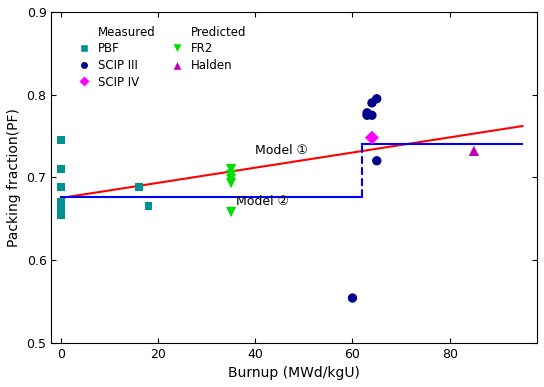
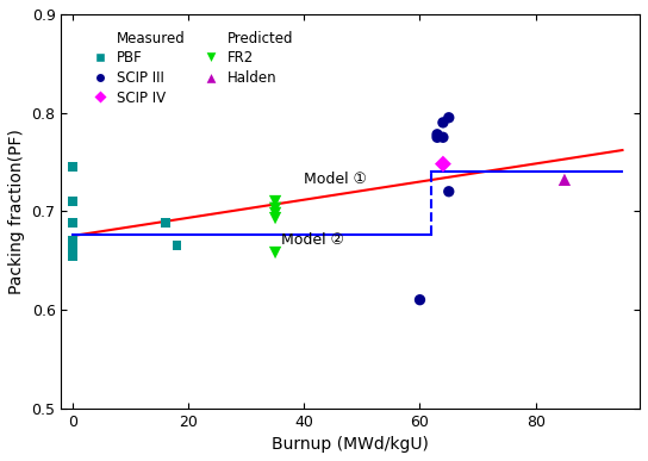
SCIP III/60: 0.554 -> 0.610
